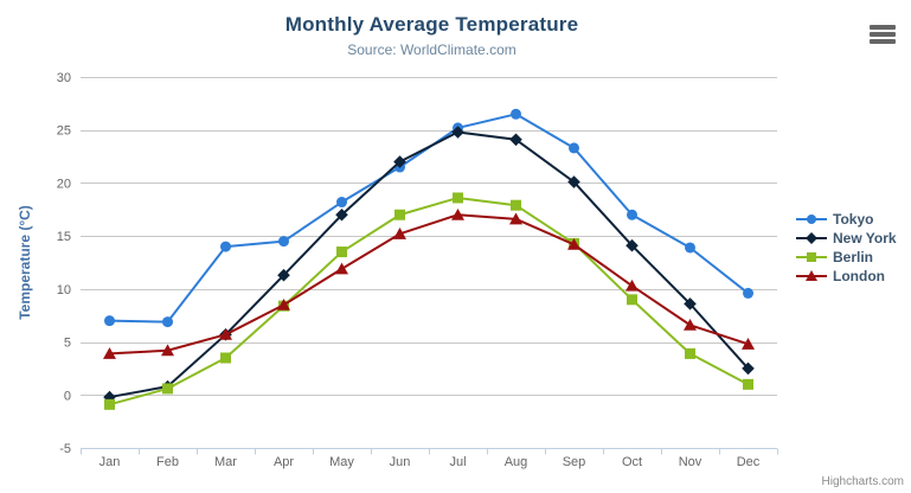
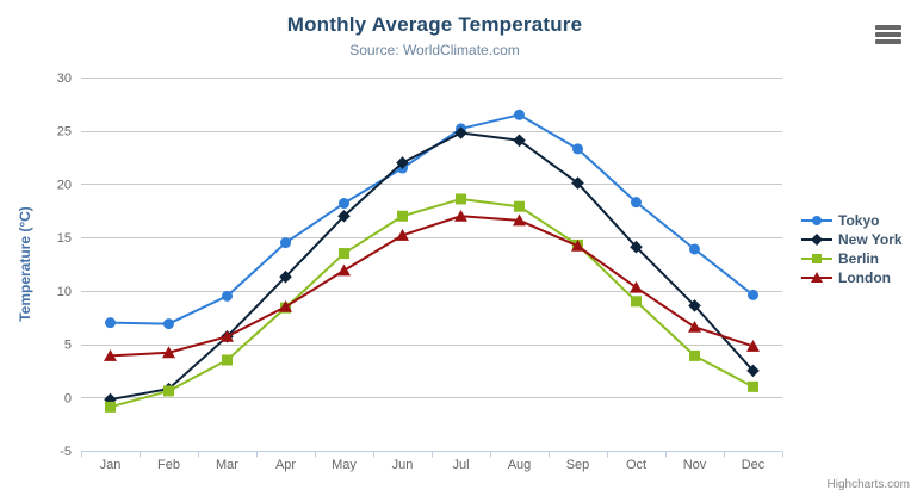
Tokyo/Mar: 14 -> 10
Tokyo/Oct: 17 -> 18
